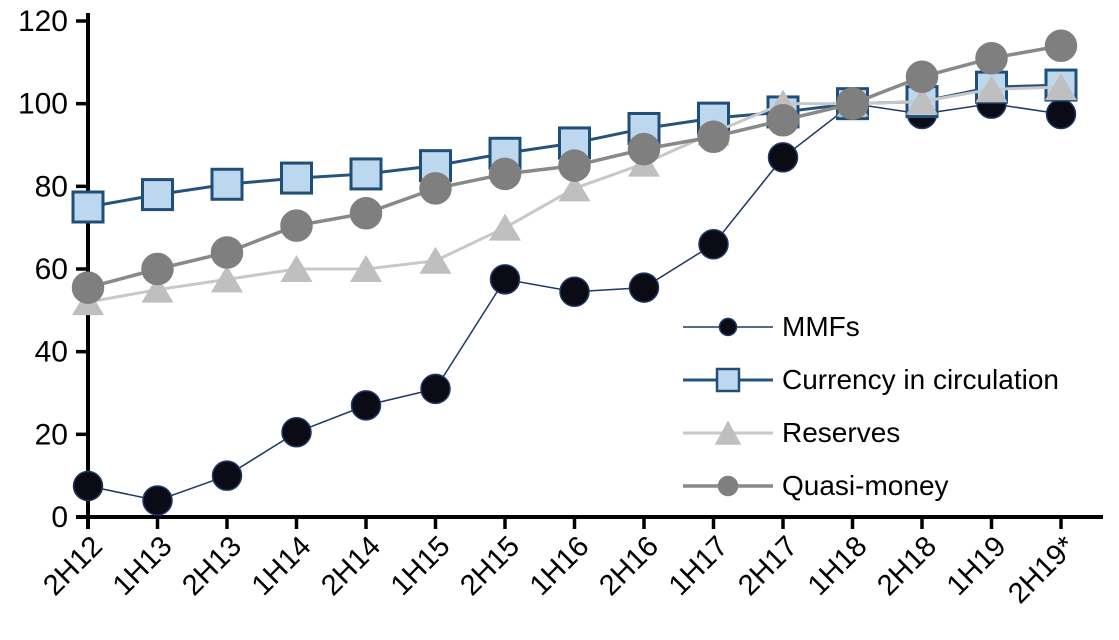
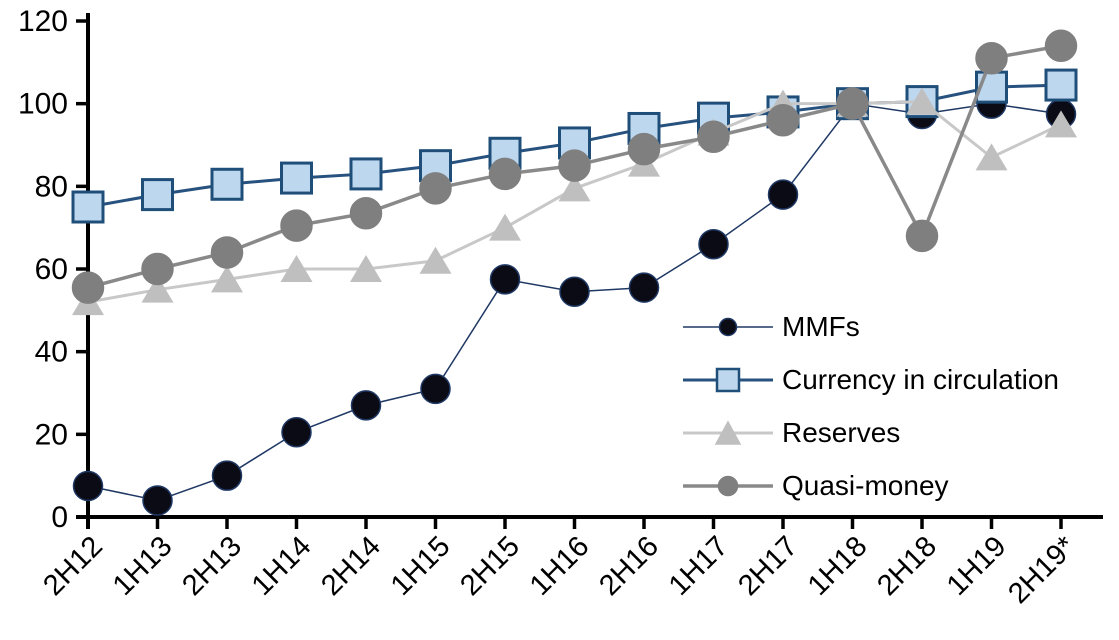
MMFs/2H17: 87 -> 78
Quasi-money/2H18: 106 -> 68
Reserves/1H19: 104 -> 87
Reserves/2H19*: 104 -> 95
